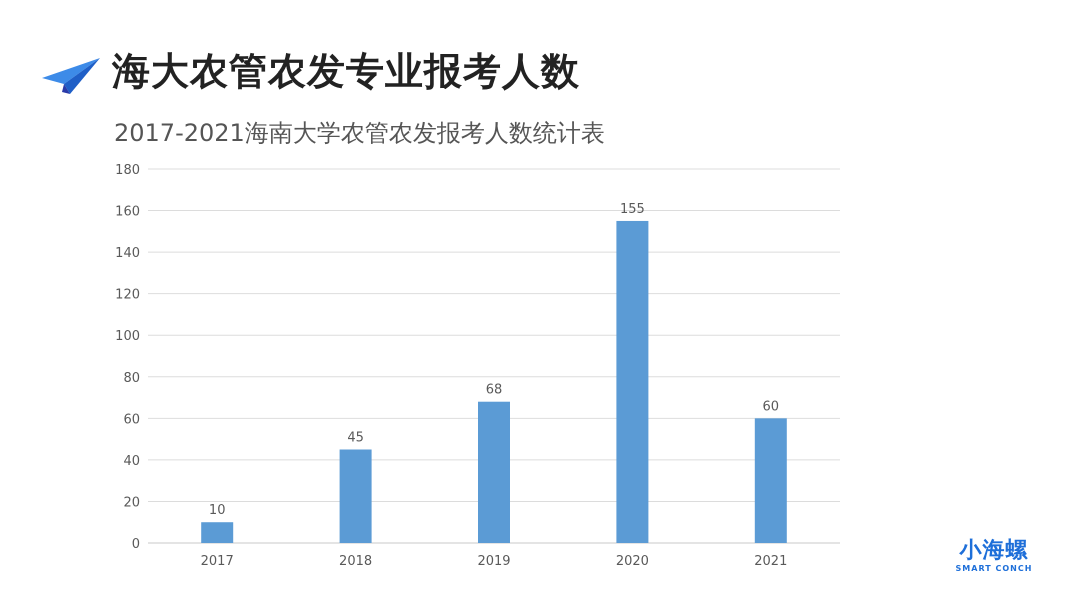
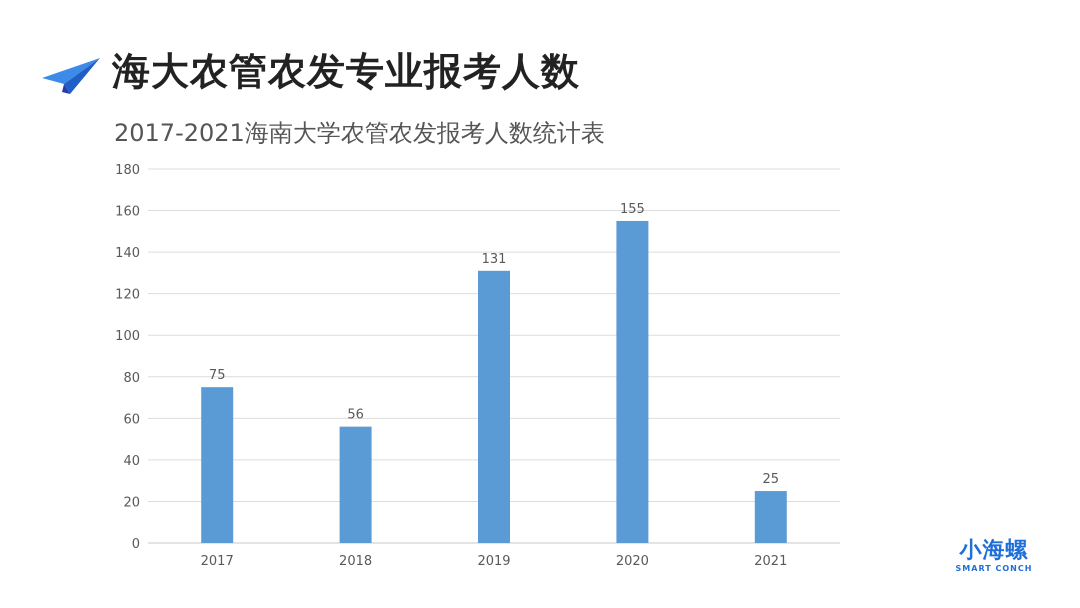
2017: 10 -> 75
2018: 45 -> 56
2019: 68 -> 131
2021: 60 -> 25
